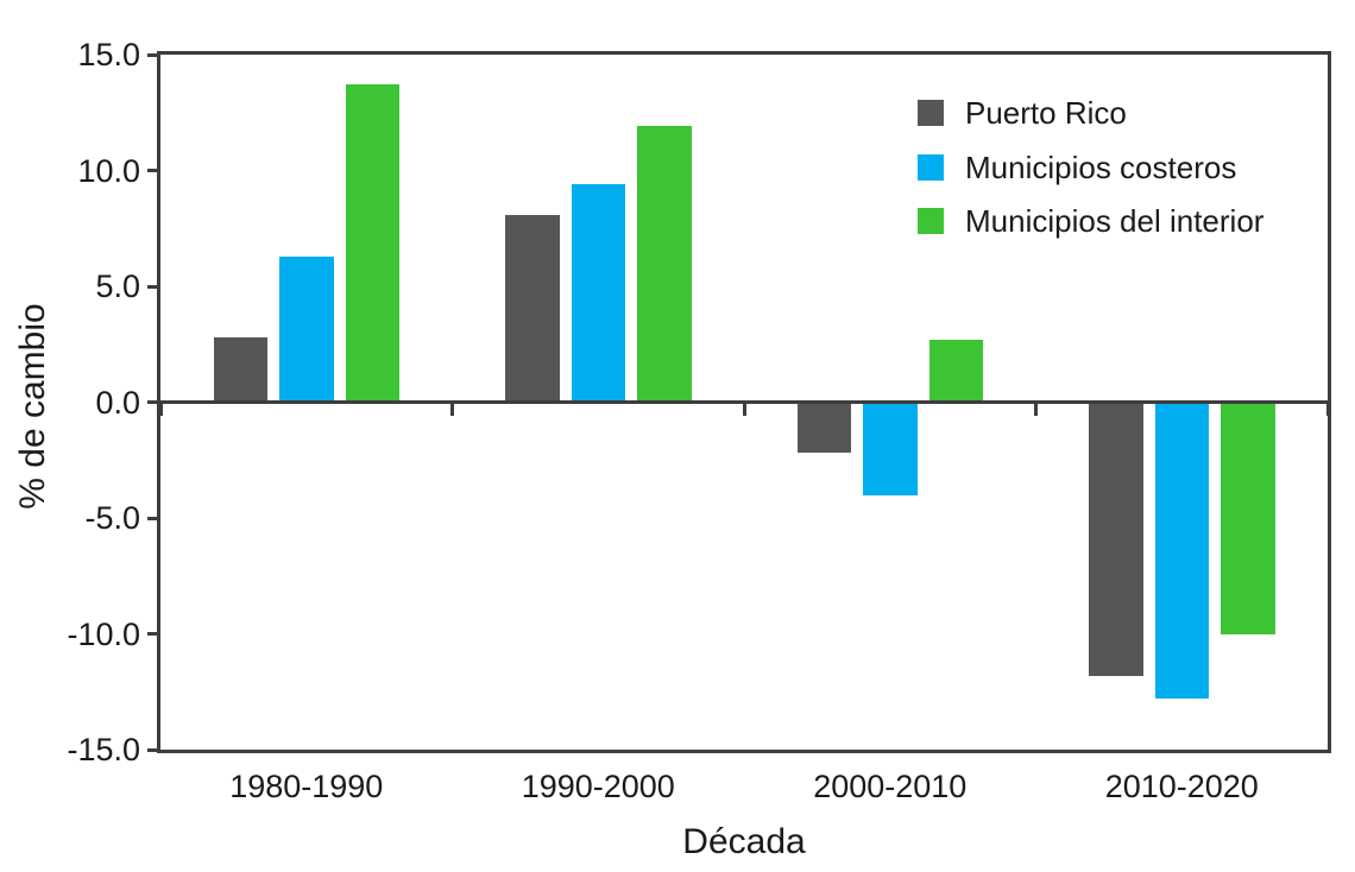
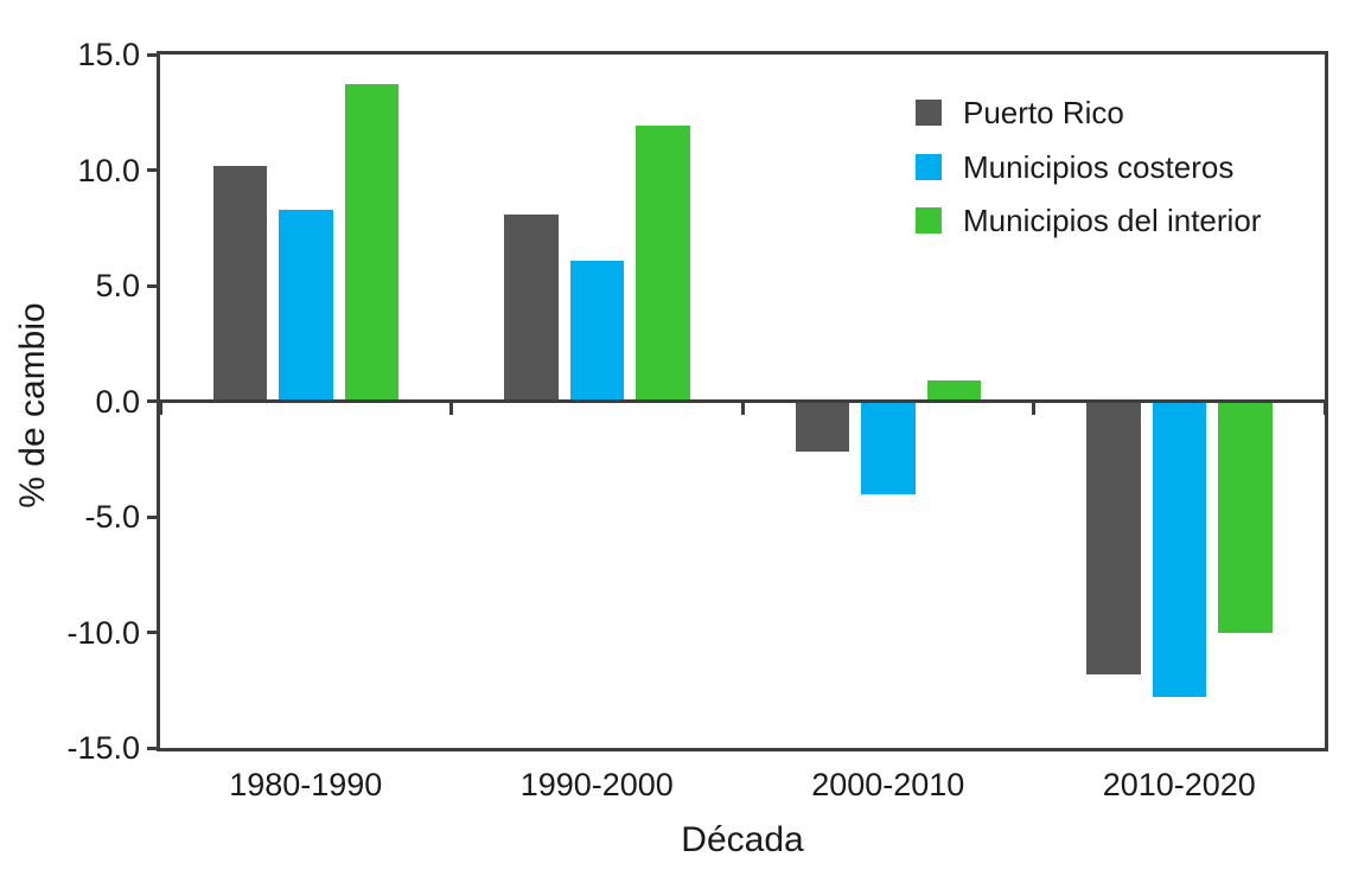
Puerto Rico/1980-1990: 2.8 -> 10.2
Municipios costeros/1980-1990: 6.3 -> 8.3
Municipios costeros/1990-2000: 9.4 -> 6.1
Municipios del interior/2000-2010: 2.7 -> 0.9
